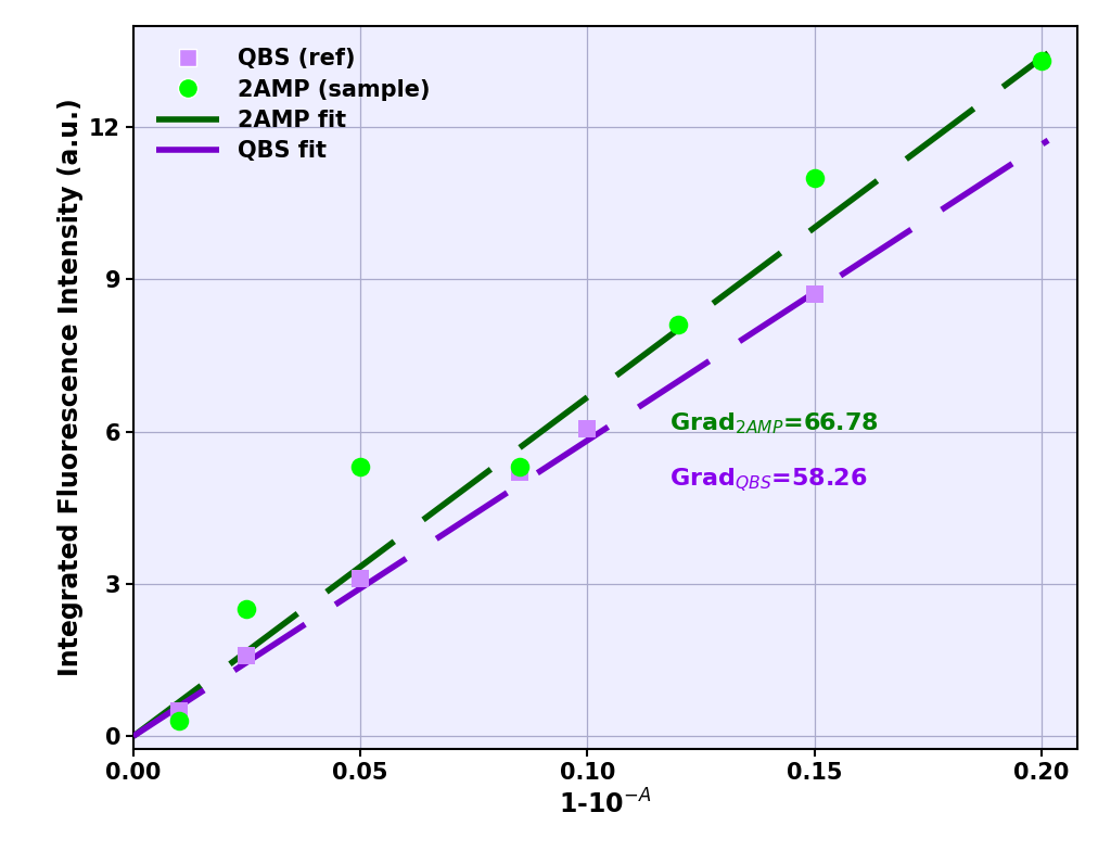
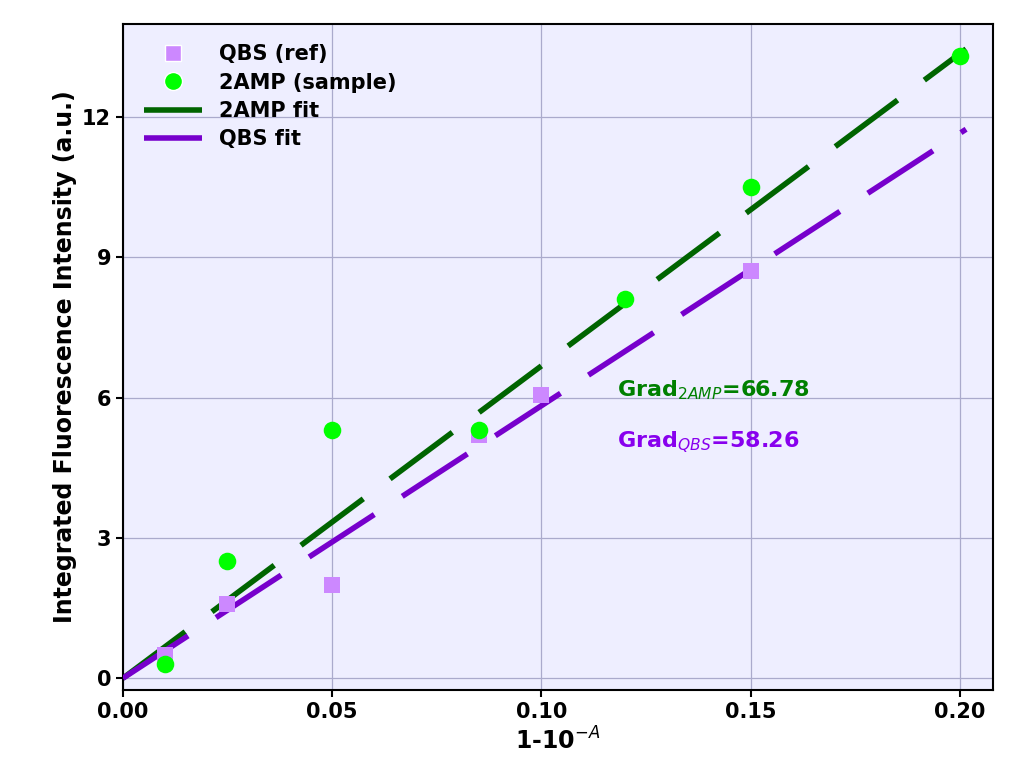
QBS (ref)/0.05: 3.10 -> 2.00
2AMP (sample)/0.15: 11.0 -> 10.5
